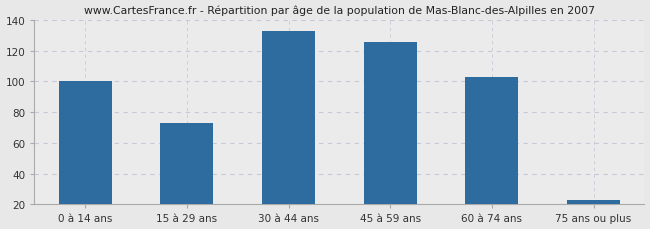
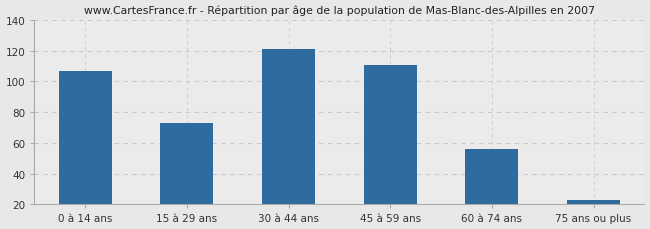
0 à 14 ans: 100 -> 107
30 à 44 ans: 133 -> 121
45 à 59 ans: 126 -> 111
60 à 74 ans: 103 -> 56
